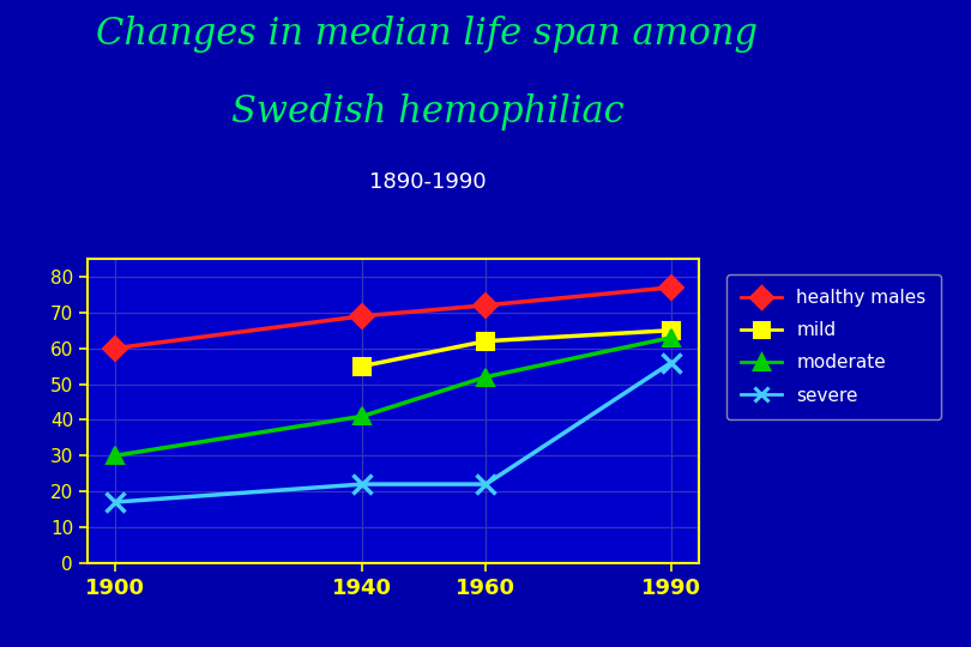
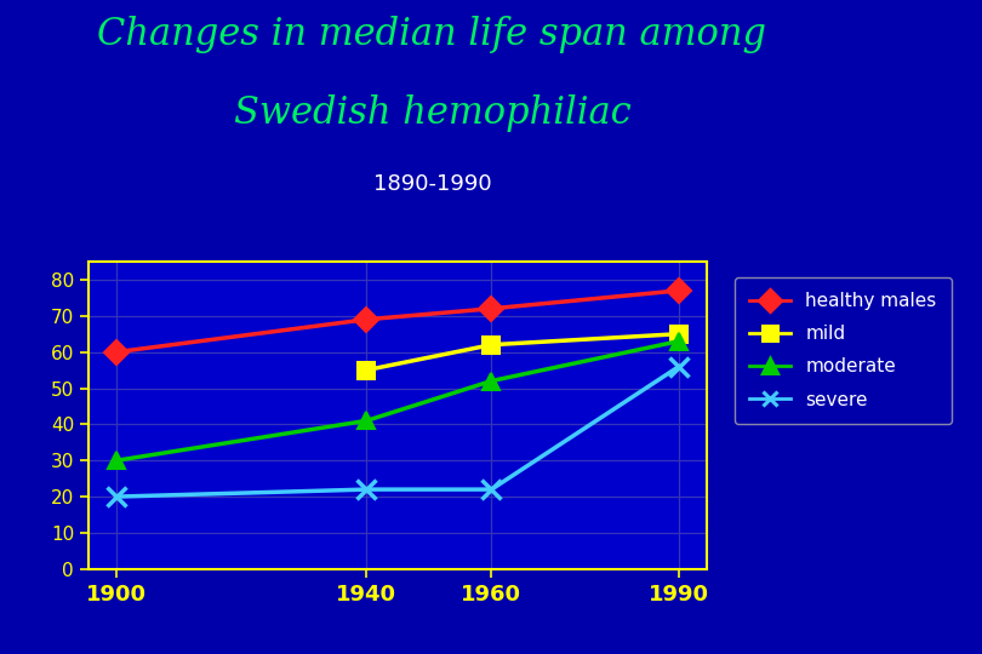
severe/1900: 17 -> 20
